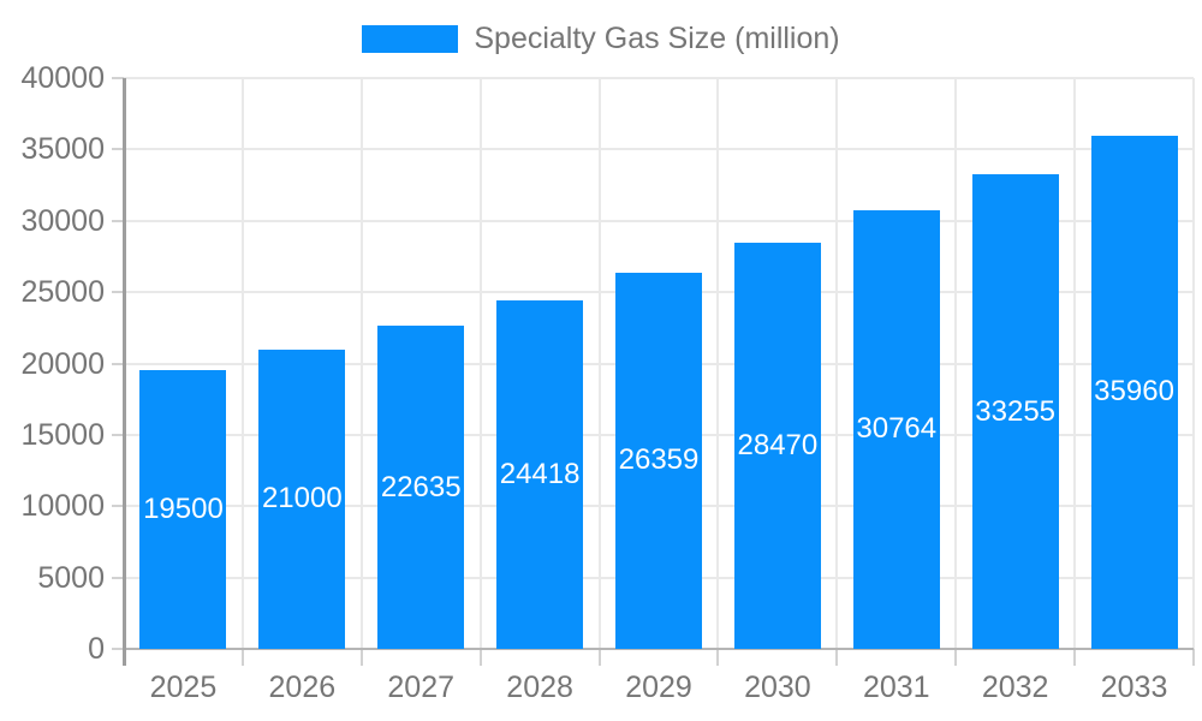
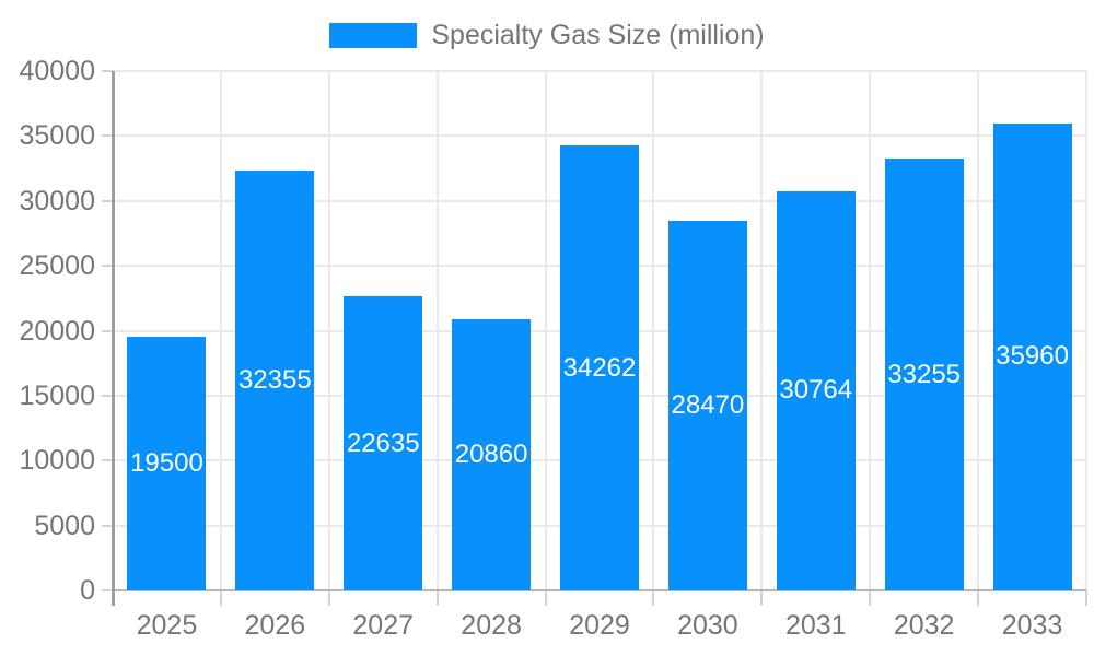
2026: 21000 -> 32355
2028: 24418 -> 20860
2029: 26359 -> 34262
